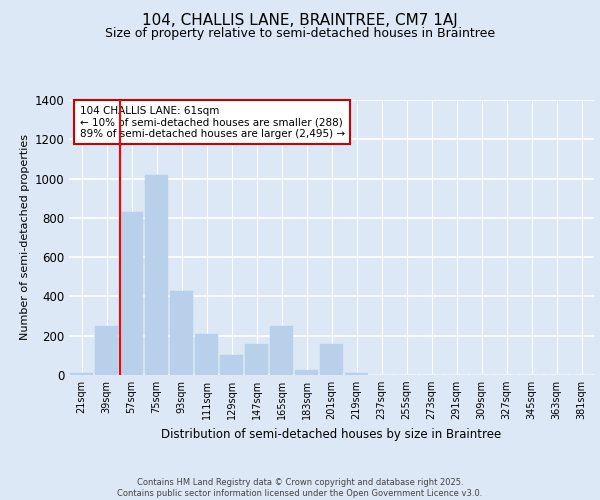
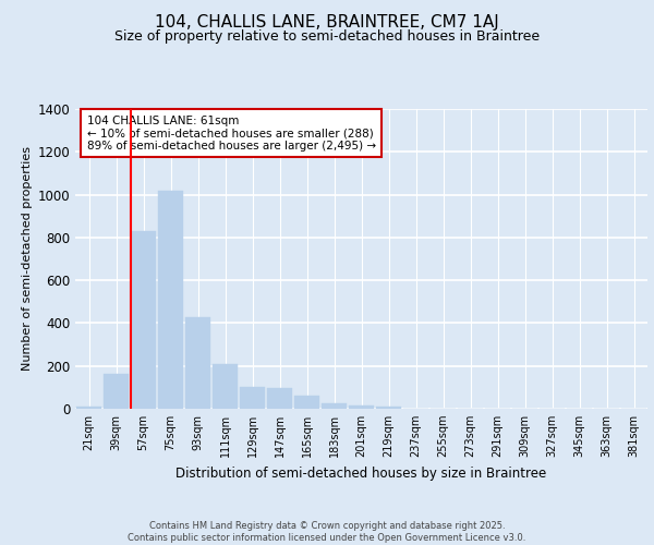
39sqm: 250 -> 160
147sqm: 160 -> 100
165sqm: 250 -> 60
201sqm: 160 -> 20
